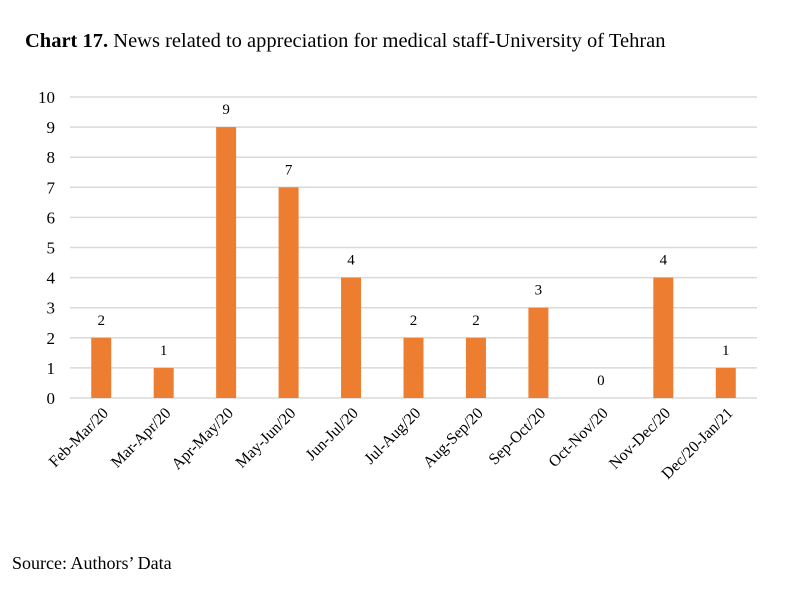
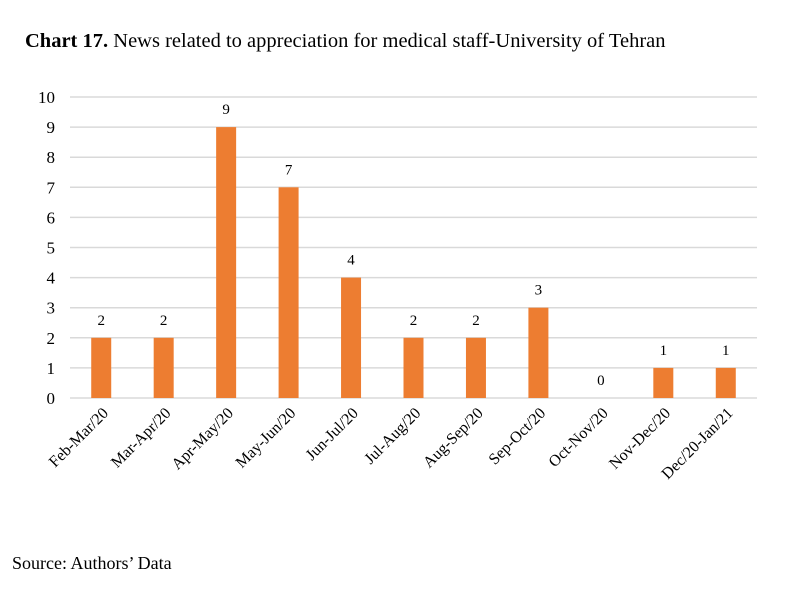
Mar-Apr/20: 1 -> 2
Nov-Dec/20: 4 -> 1
